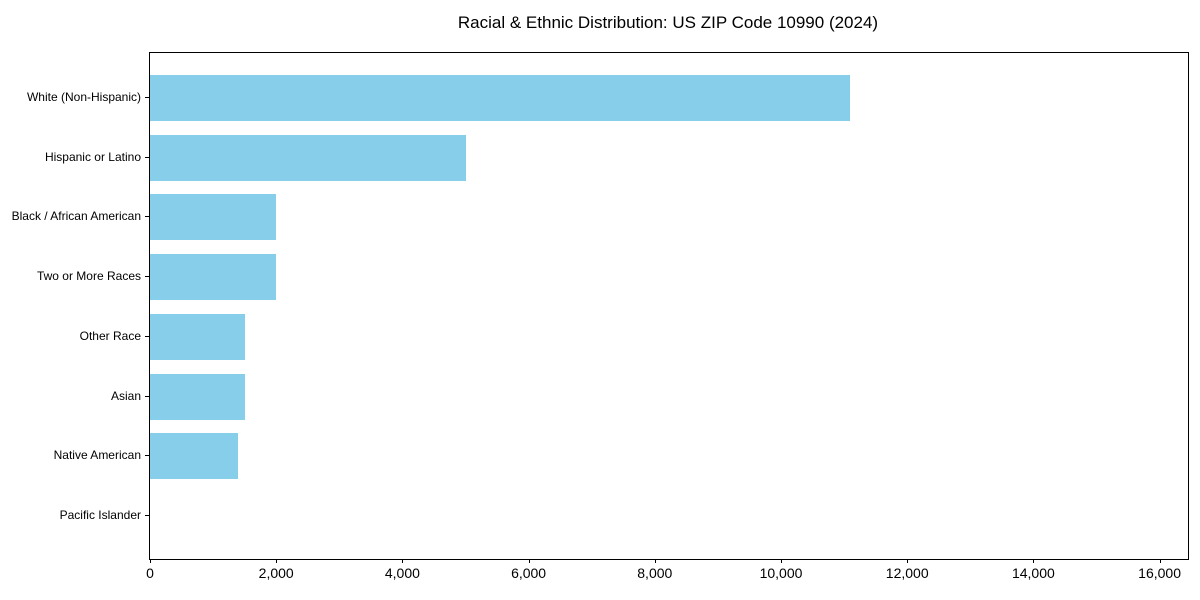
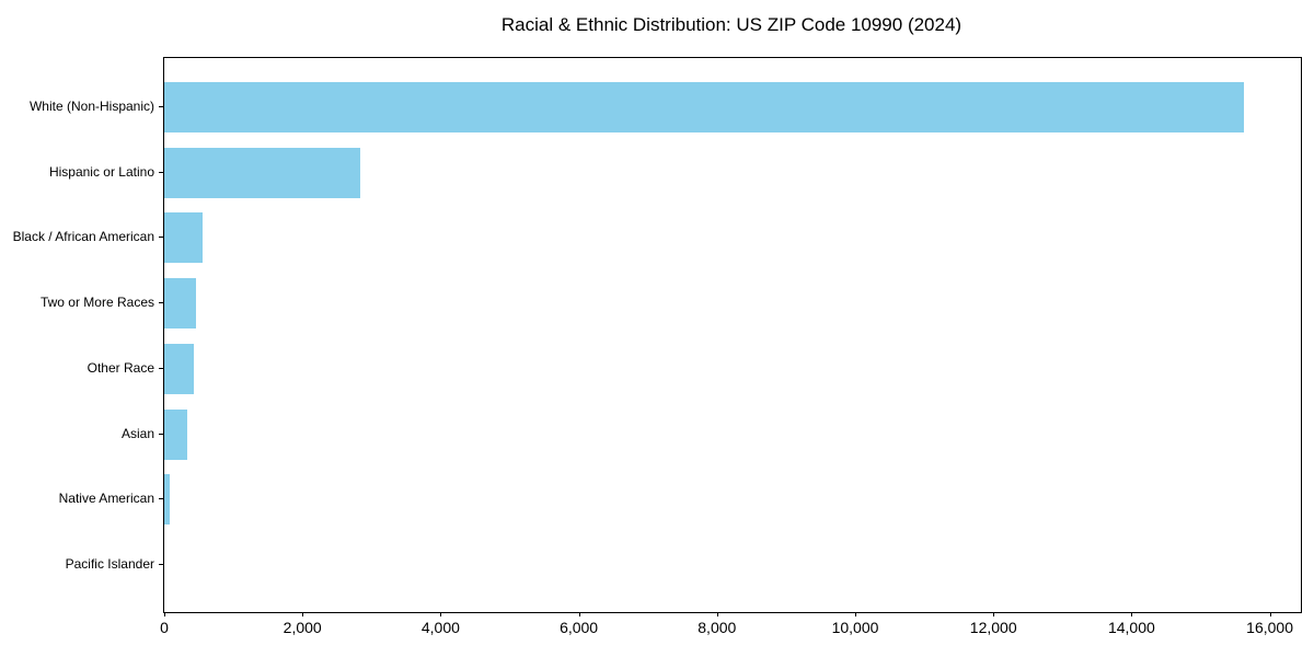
White (Non-Hispanic): 11100 -> 15600
Hispanic or Latino: 5000 -> 2800
Black / African American: 2000 -> 600
Two or More Races: 2000 -> 500
Other Race: 1500 -> 400
Asian: 1500 -> 300
Native American: 1400 -> 100
